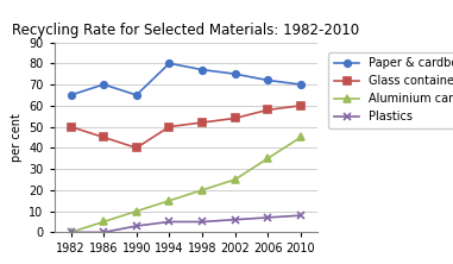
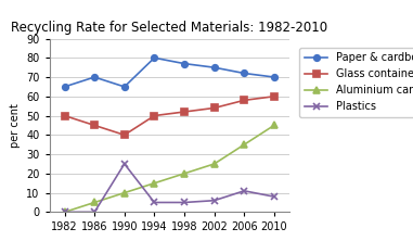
Plastics/1990: 3 -> 25
Plastics/2006: 7 -> 11
